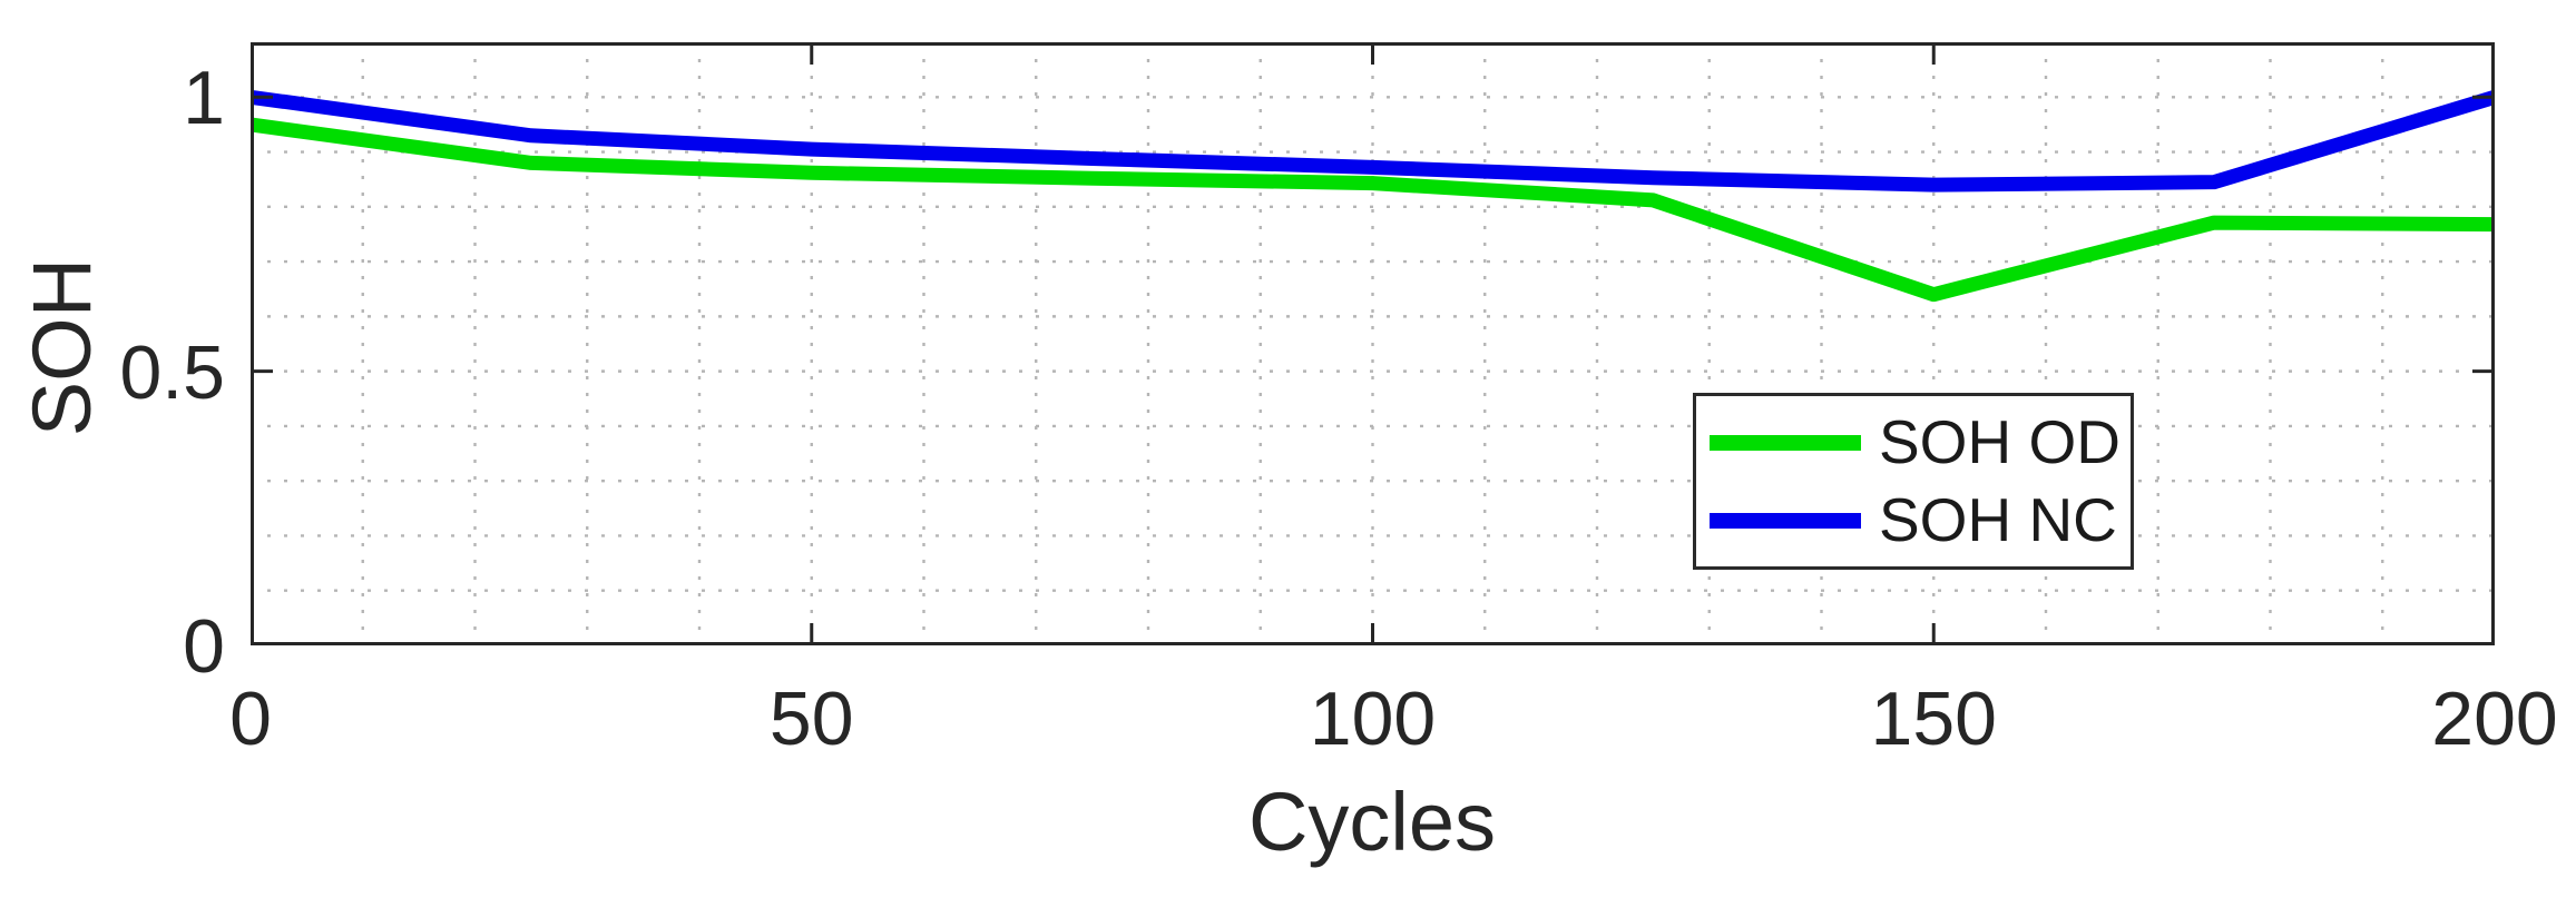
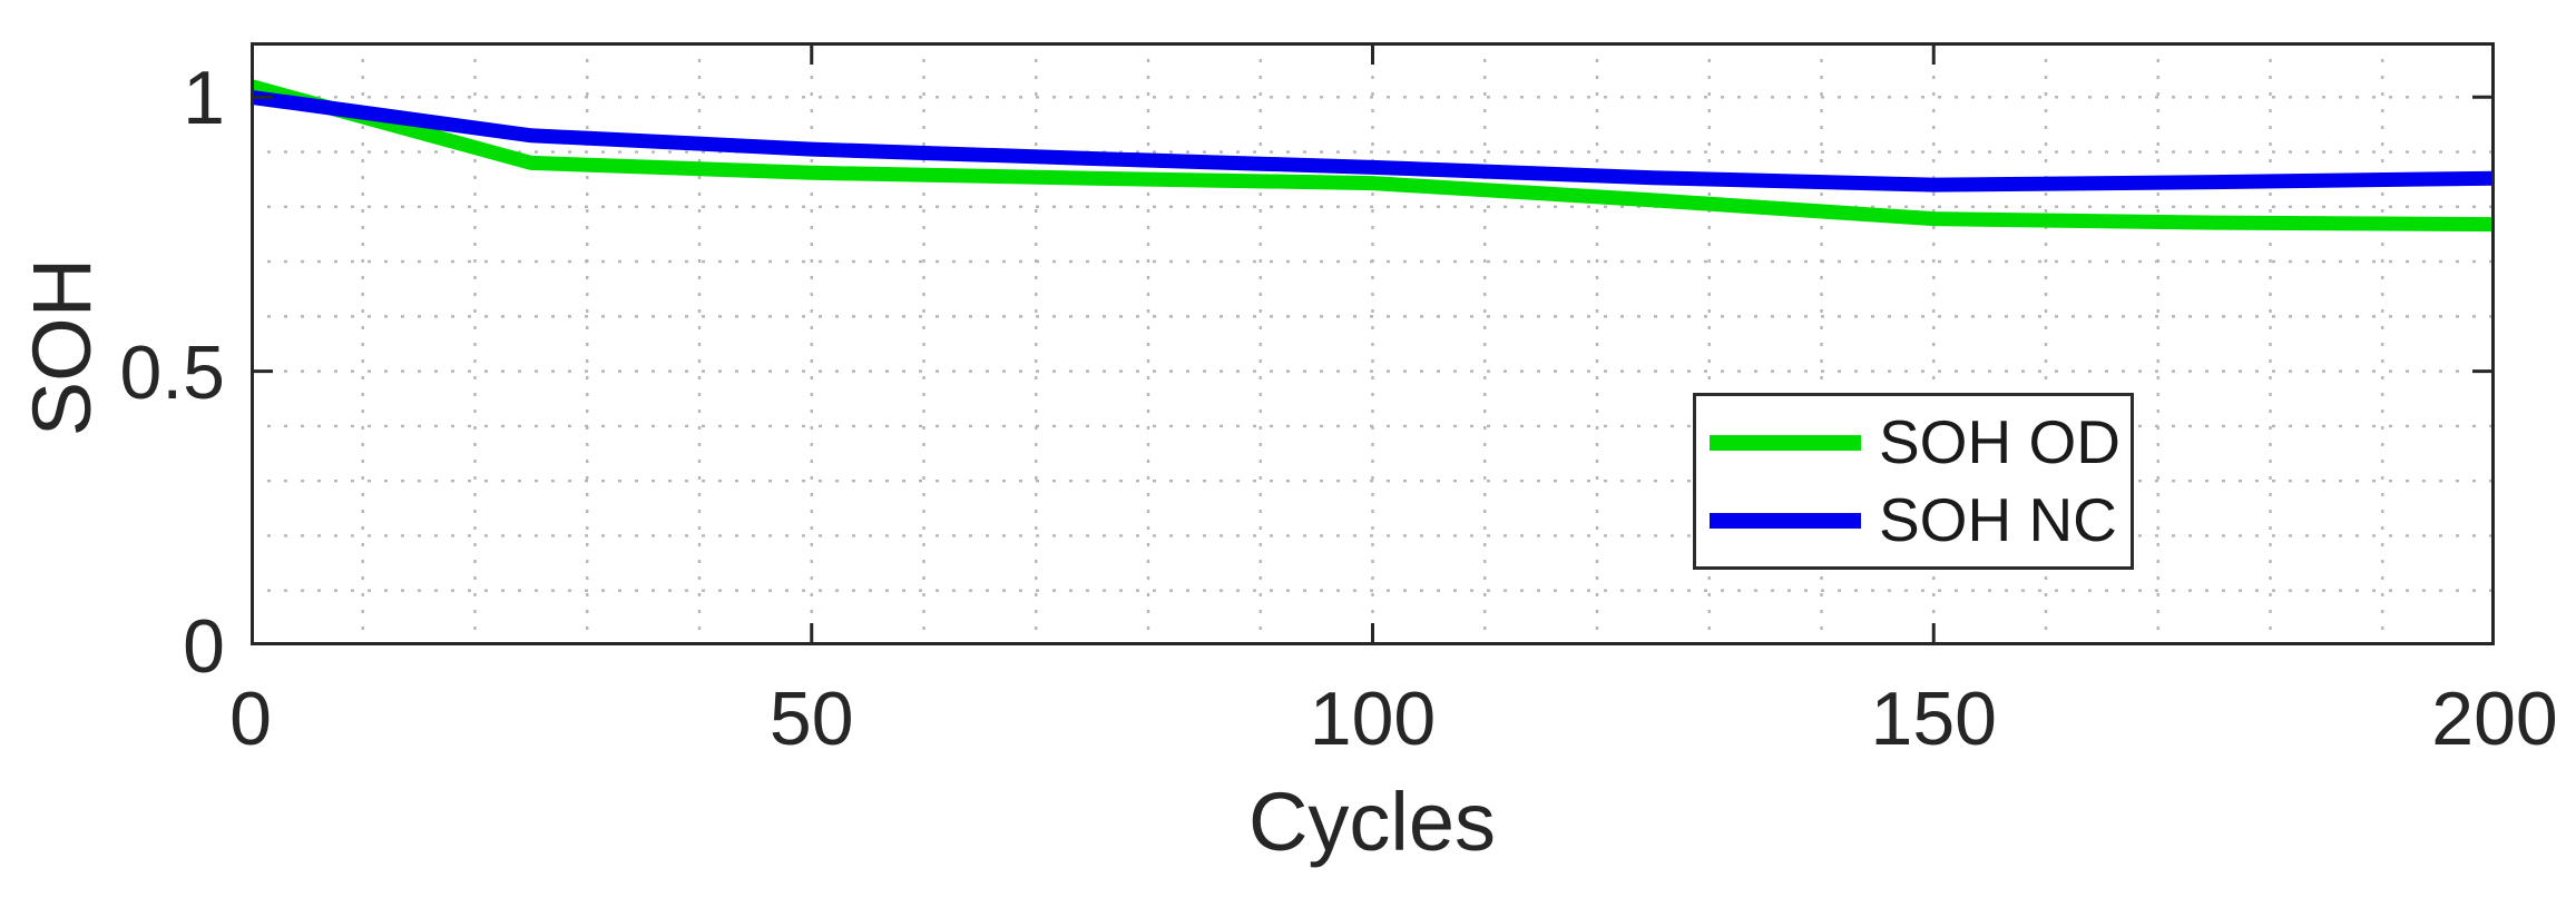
SOH OD/0: 0.95 -> 1.02
SOH OD/150: 0.64 -> 0.78
SOH NC/200: 1.00 -> 0.85
